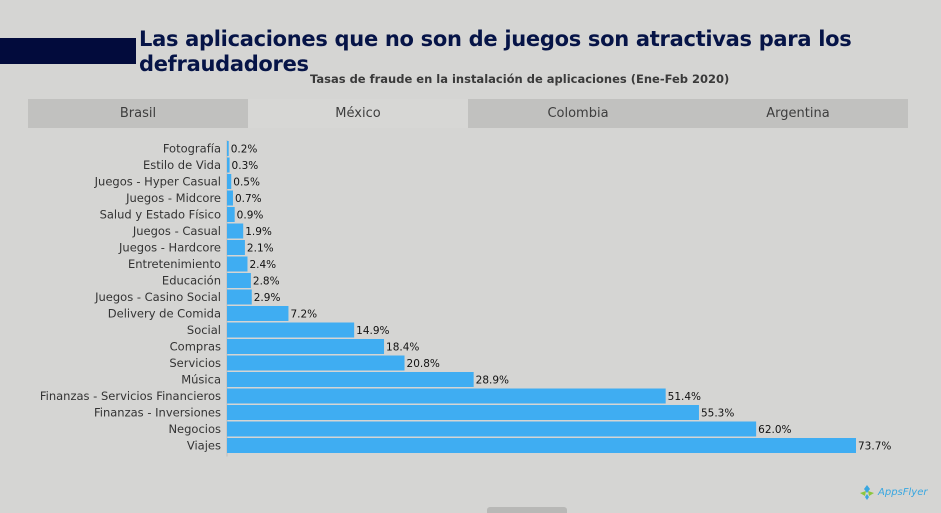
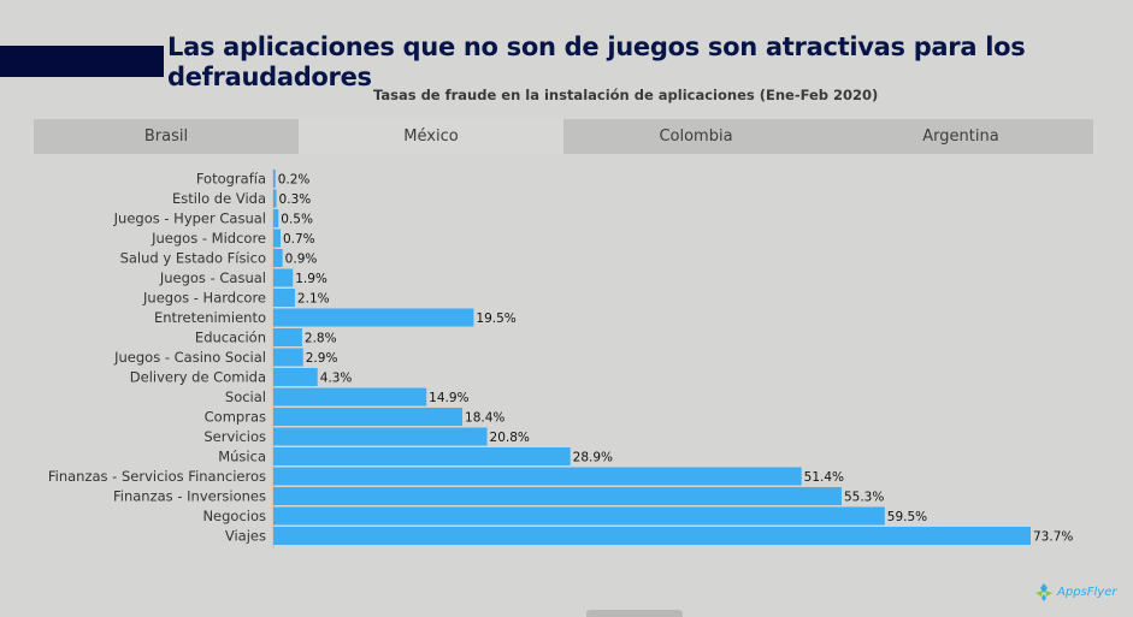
Entretenimiento: 2.4% -> 19.5%
Delivery de Comida: 7.2% -> 4.3%
Negocios: 62.0% -> 59.5%
